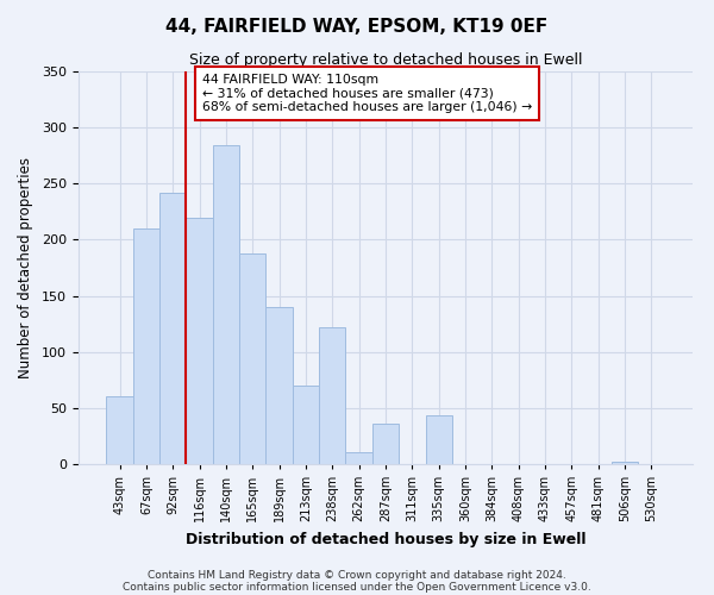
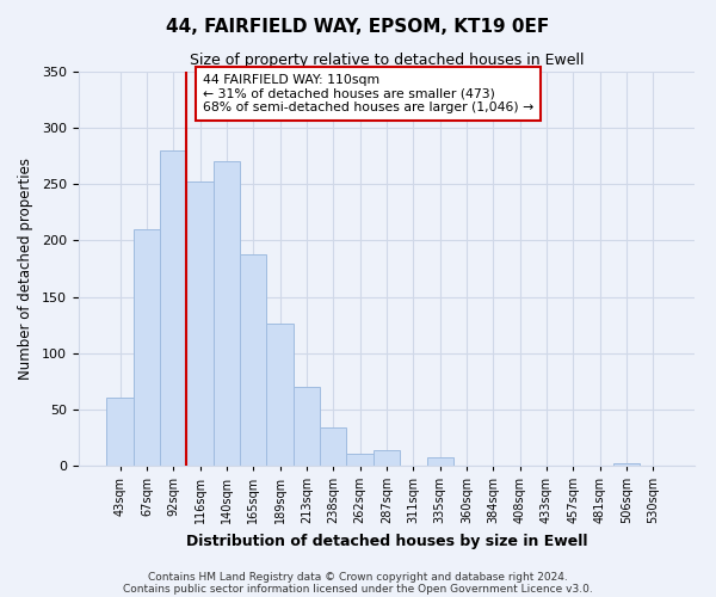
92sqm: 242 -> 280
116sqm: 220 -> 252
140sqm: 284 -> 270
189sqm: 140 -> 126
238sqm: 122 -> 34
287sqm: 36 -> 14
335sqm: 44 -> 7
